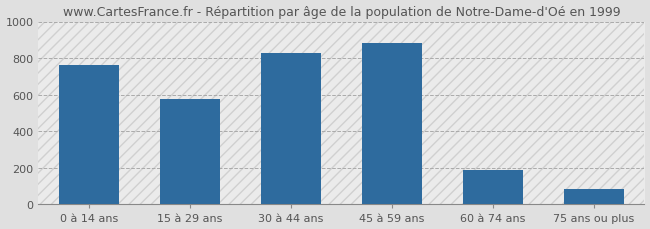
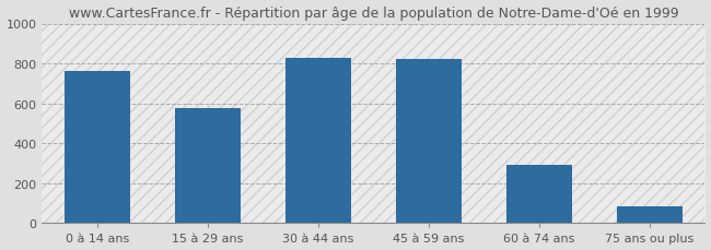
45 à 59 ans: 880 -> 820
60 à 74 ans: 190 -> 290
